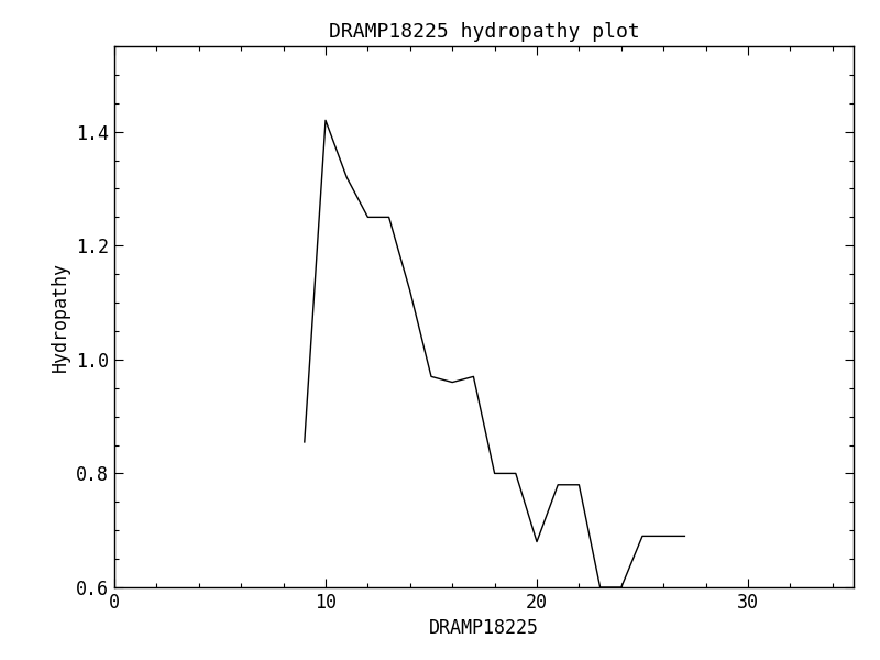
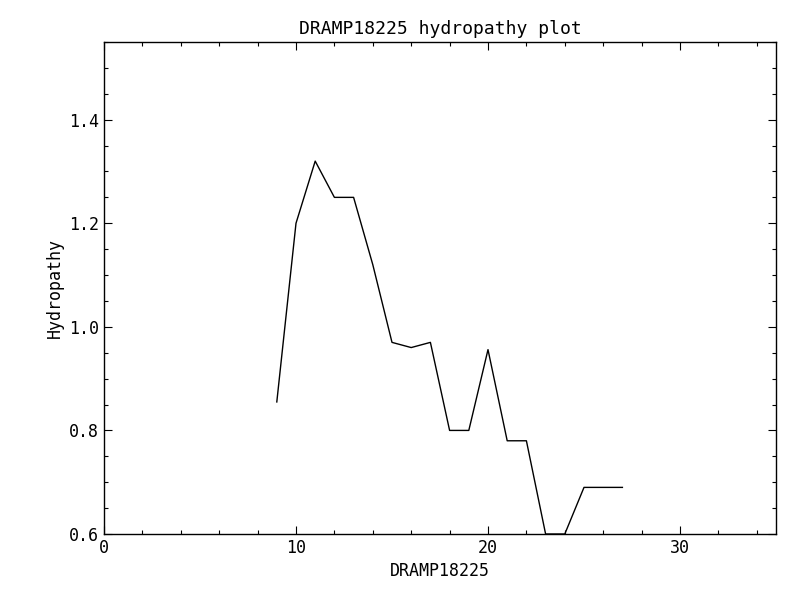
10: 1.420 -> 1.200
20: 0.680 -> 0.956
